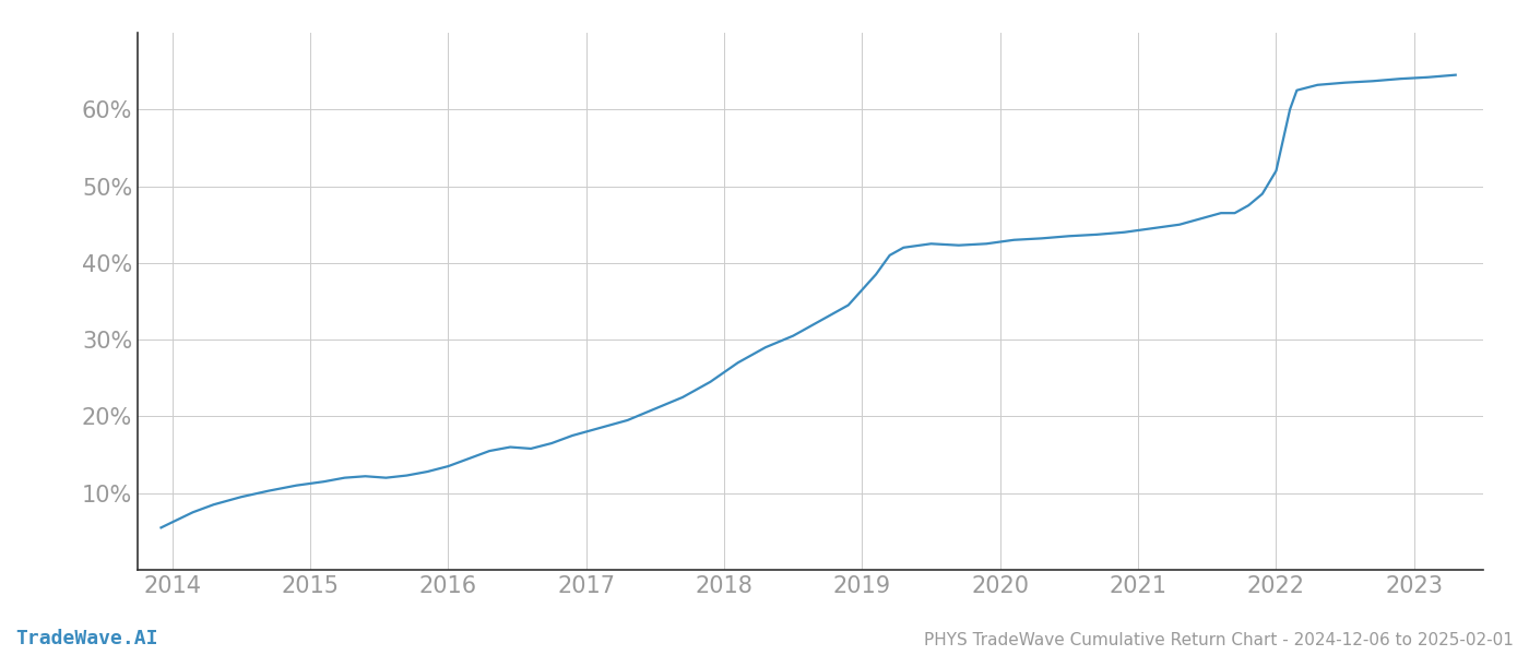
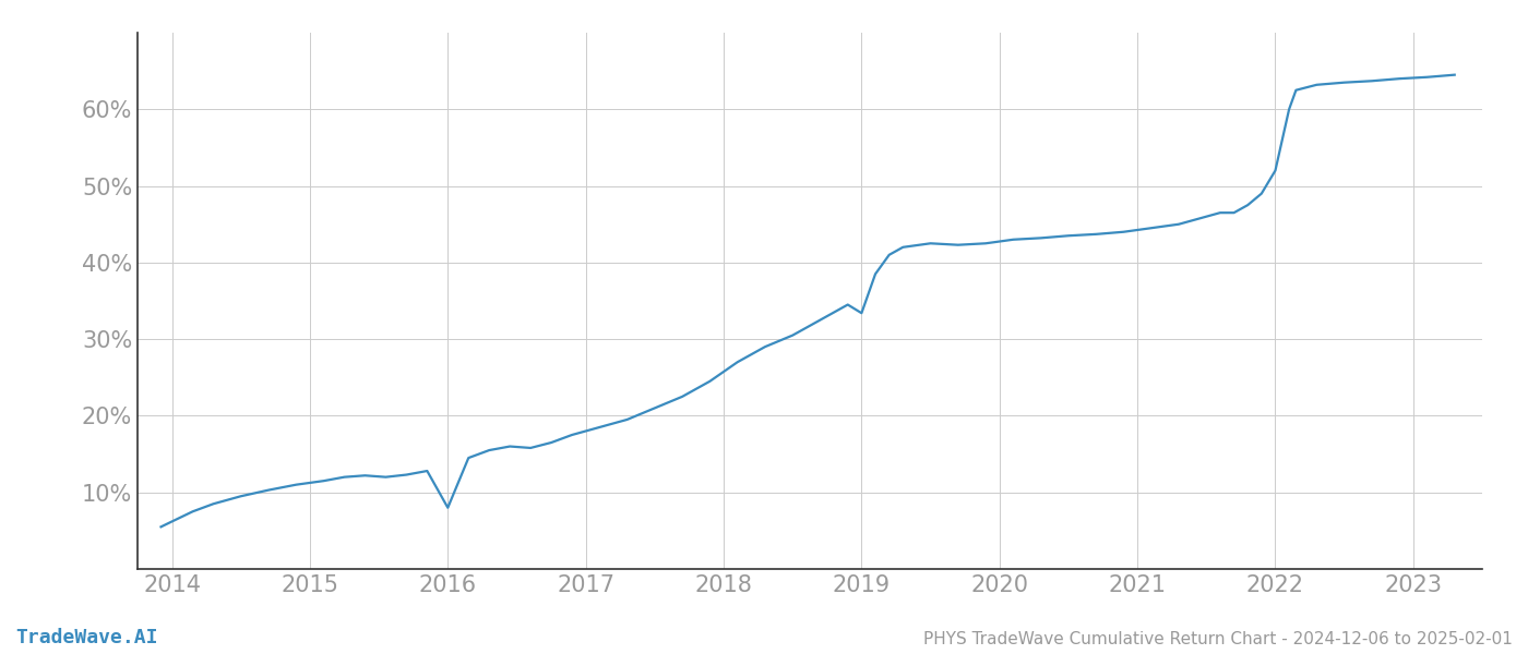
2016: 13.5% -> 8.0%
2019: 36.5% -> 33.4%
